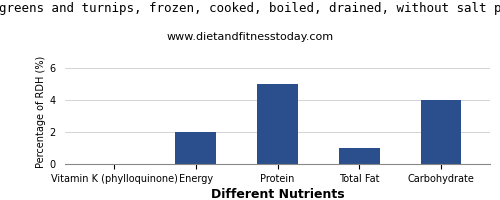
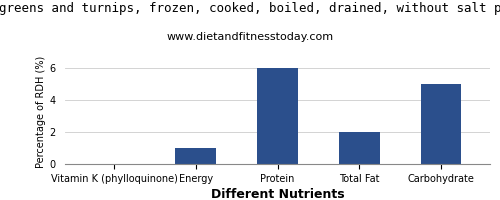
Energy: 2 -> 1
Protein: 5 -> 6
Total Fat: 1 -> 2
Carbohydrate: 4 -> 5
